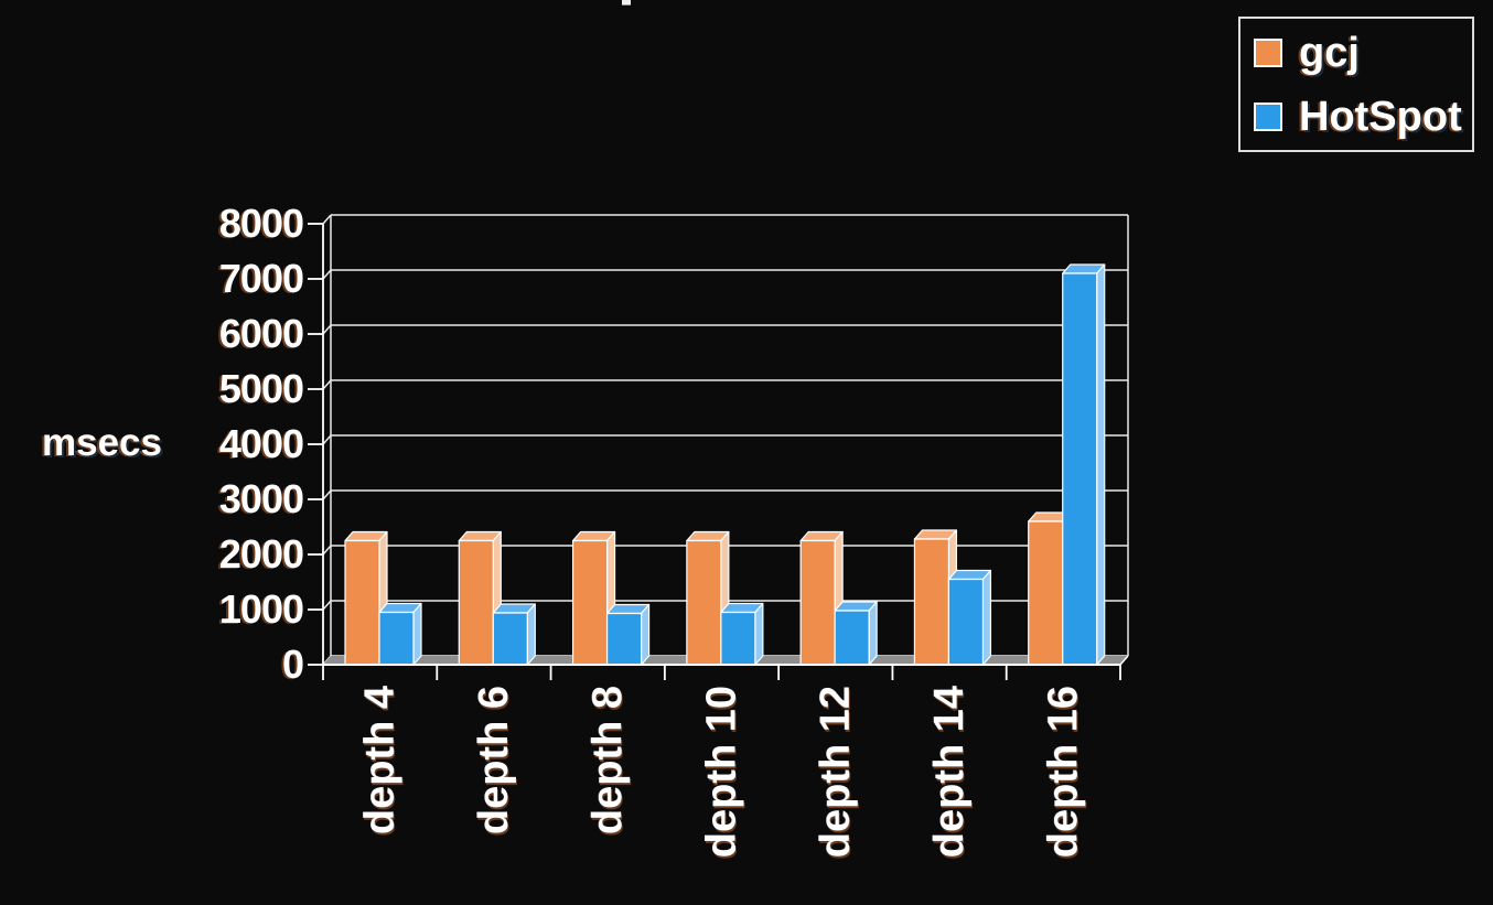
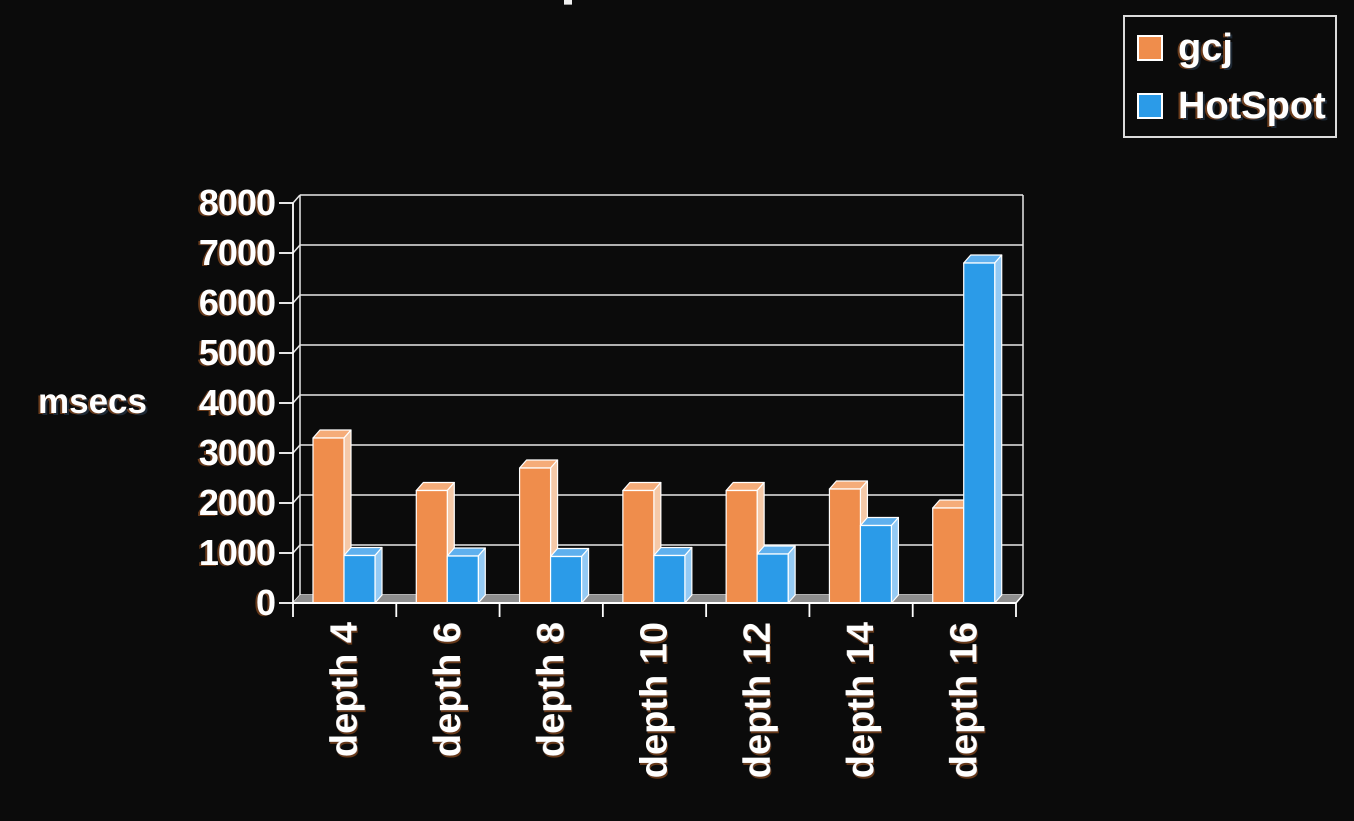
gcj/depth 4: 2200 -> 3300
gcj/depth 8: 2200 -> 2700
gcj/depth 16: 2600 -> 1900
HotSpot/depth 16: 7100 -> 6800
